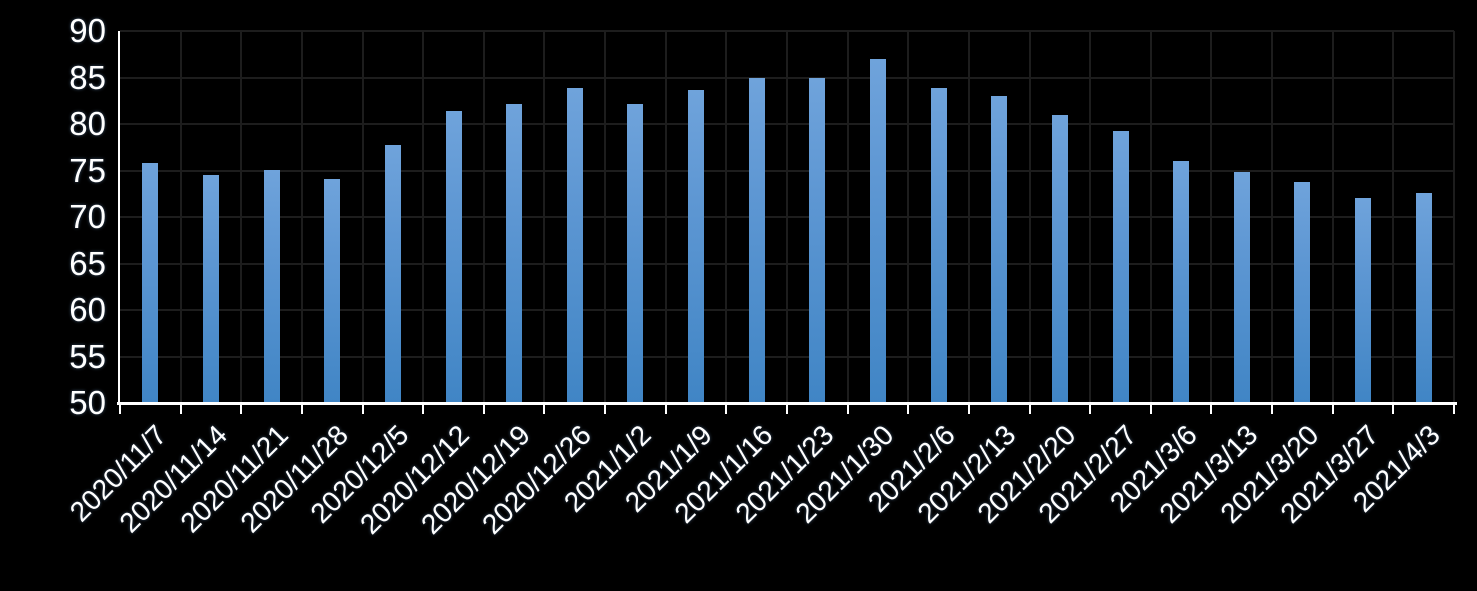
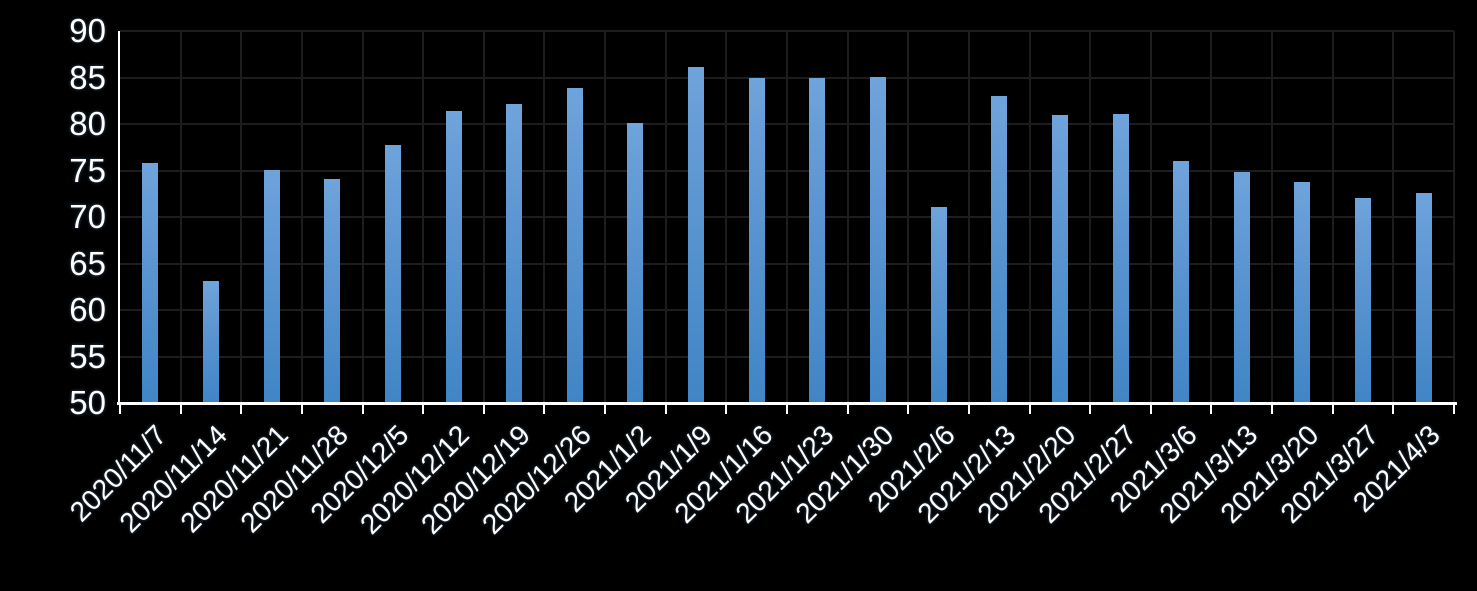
2020/11/14: 74 -> 63
2021/1/2: 82 -> 80
2021/1/9: 84 -> 86
2021/1/30: 87 -> 85
2021/2/6: 84 -> 71
2021/2/27: 79 -> 81
